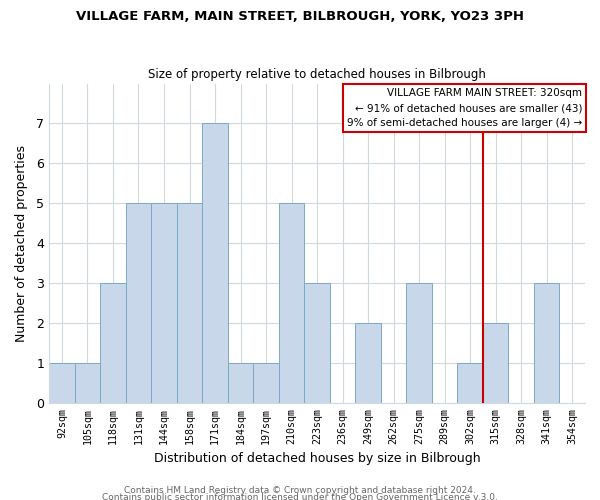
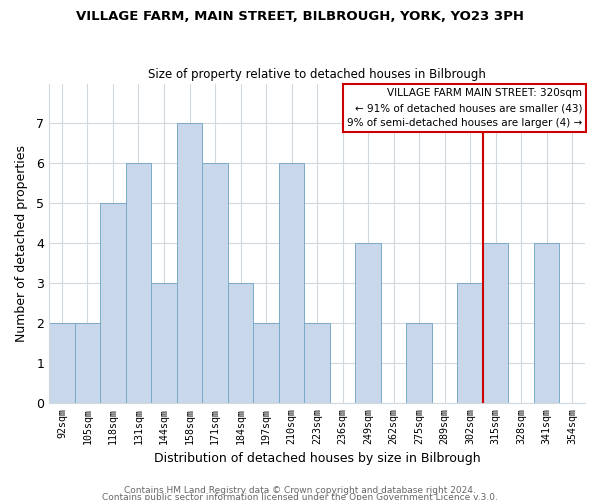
92sqm: 1 -> 2
105sqm: 1 -> 2
118sqm: 3 -> 5
131sqm: 5 -> 6
144sqm: 5 -> 3
158sqm: 5 -> 7
171sqm: 7 -> 6
184sqm: 1 -> 3
197sqm: 1 -> 2
210sqm: 5 -> 6
223sqm: 3 -> 2
249sqm: 2 -> 4
275sqm: 3 -> 2
302sqm: 1 -> 3
315sqm: 2 -> 4
341sqm: 3 -> 4
